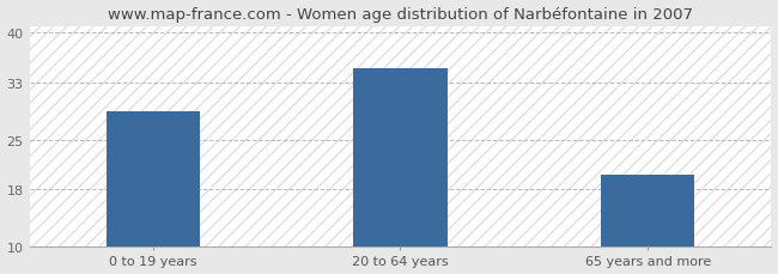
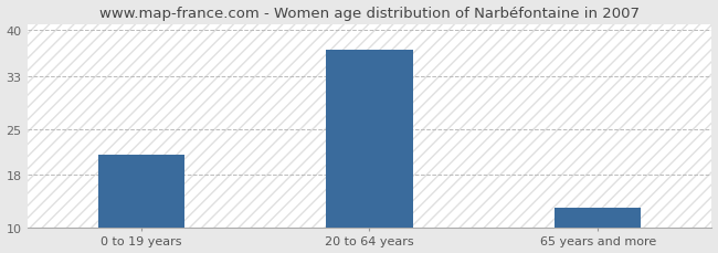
0 to 19 years: 29 -> 21
20 to 64 years: 35 -> 37
65 years and more: 20 -> 13
